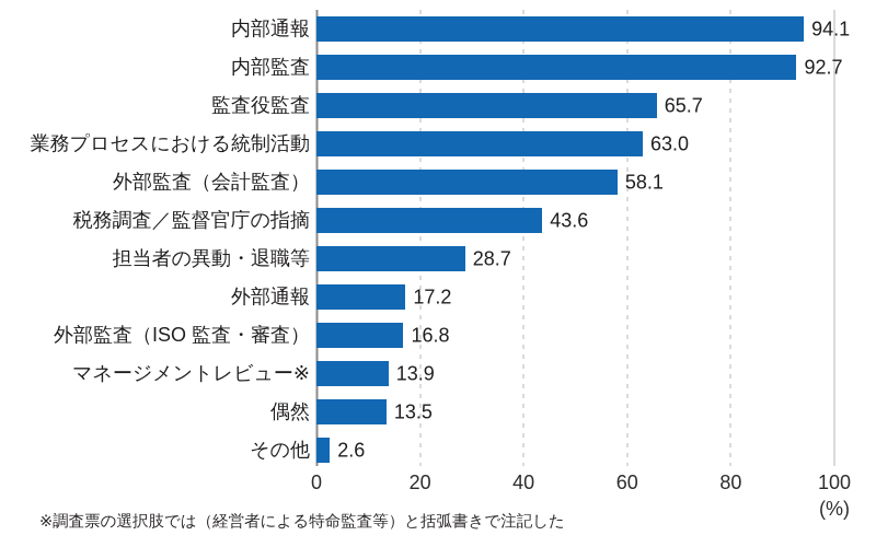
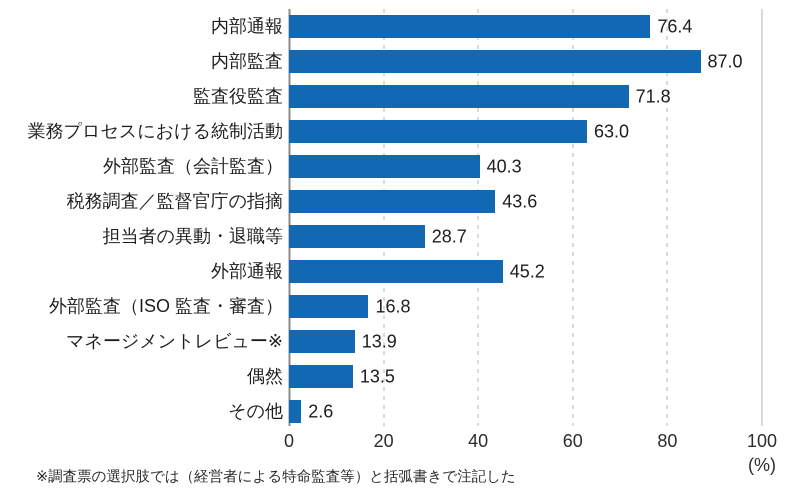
内部通報: 94.1 -> 76.4
内部監査: 92.7 -> 87.0
監査役監査: 65.7 -> 71.8
外部監査（会計監査）: 58.1 -> 40.3
外部通報: 17.2 -> 45.2
